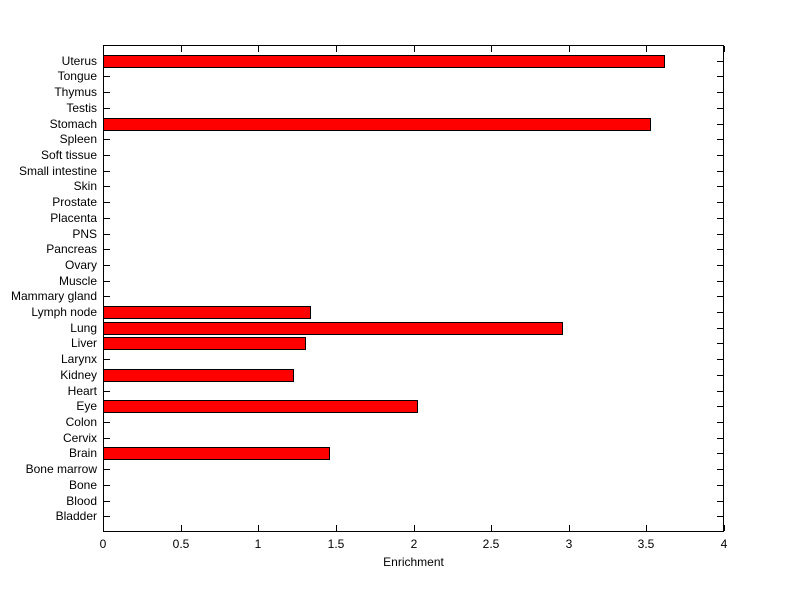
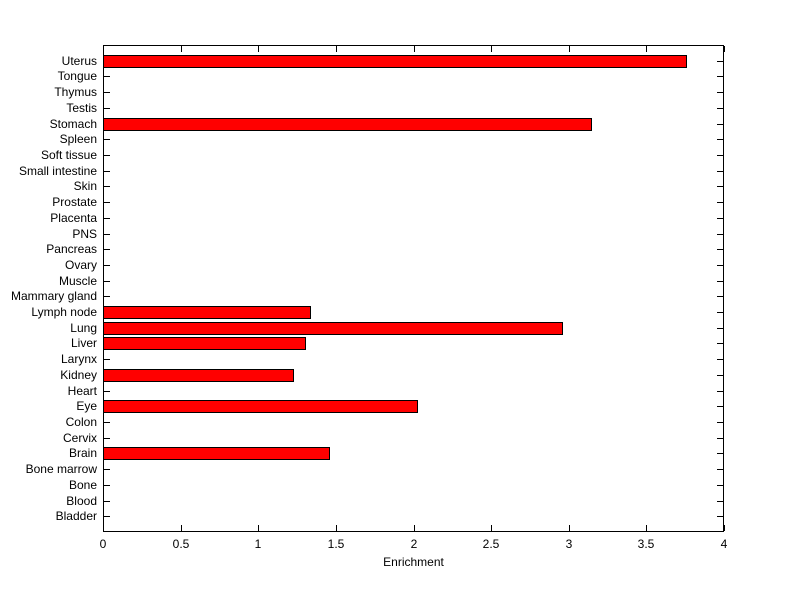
Uterus: 3.62 -> 3.76
Stomach: 3.53 -> 3.15
